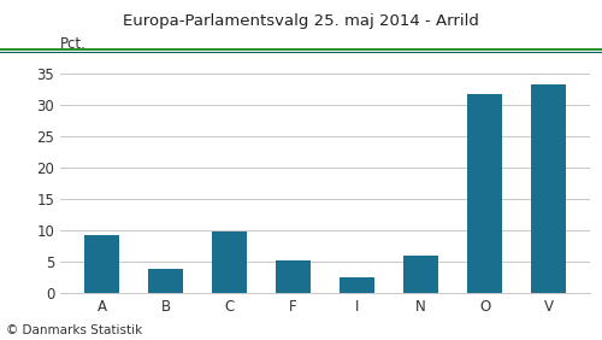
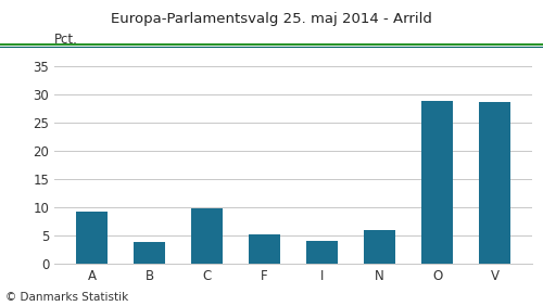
I: 2.4 -> 4.0
O: 31.7 -> 28.8
V: 33.3 -> 28.6
